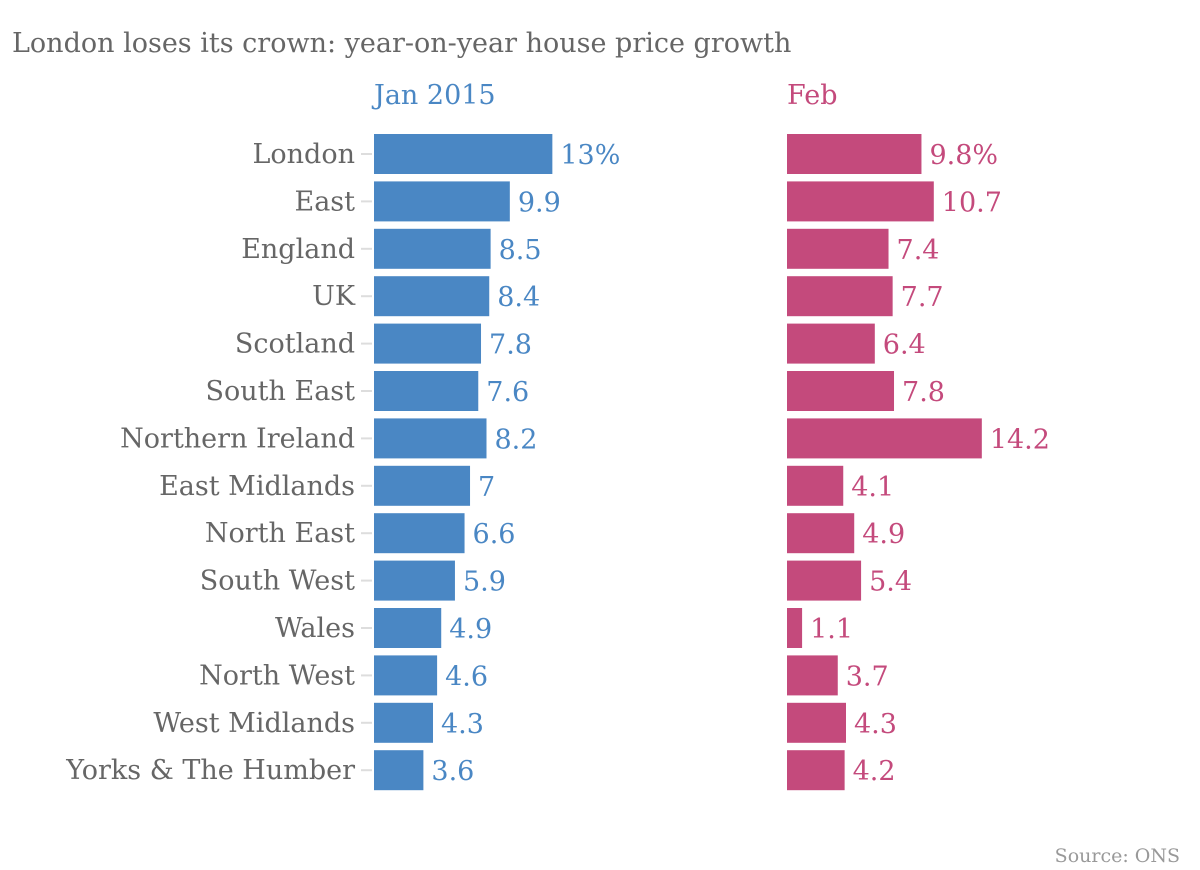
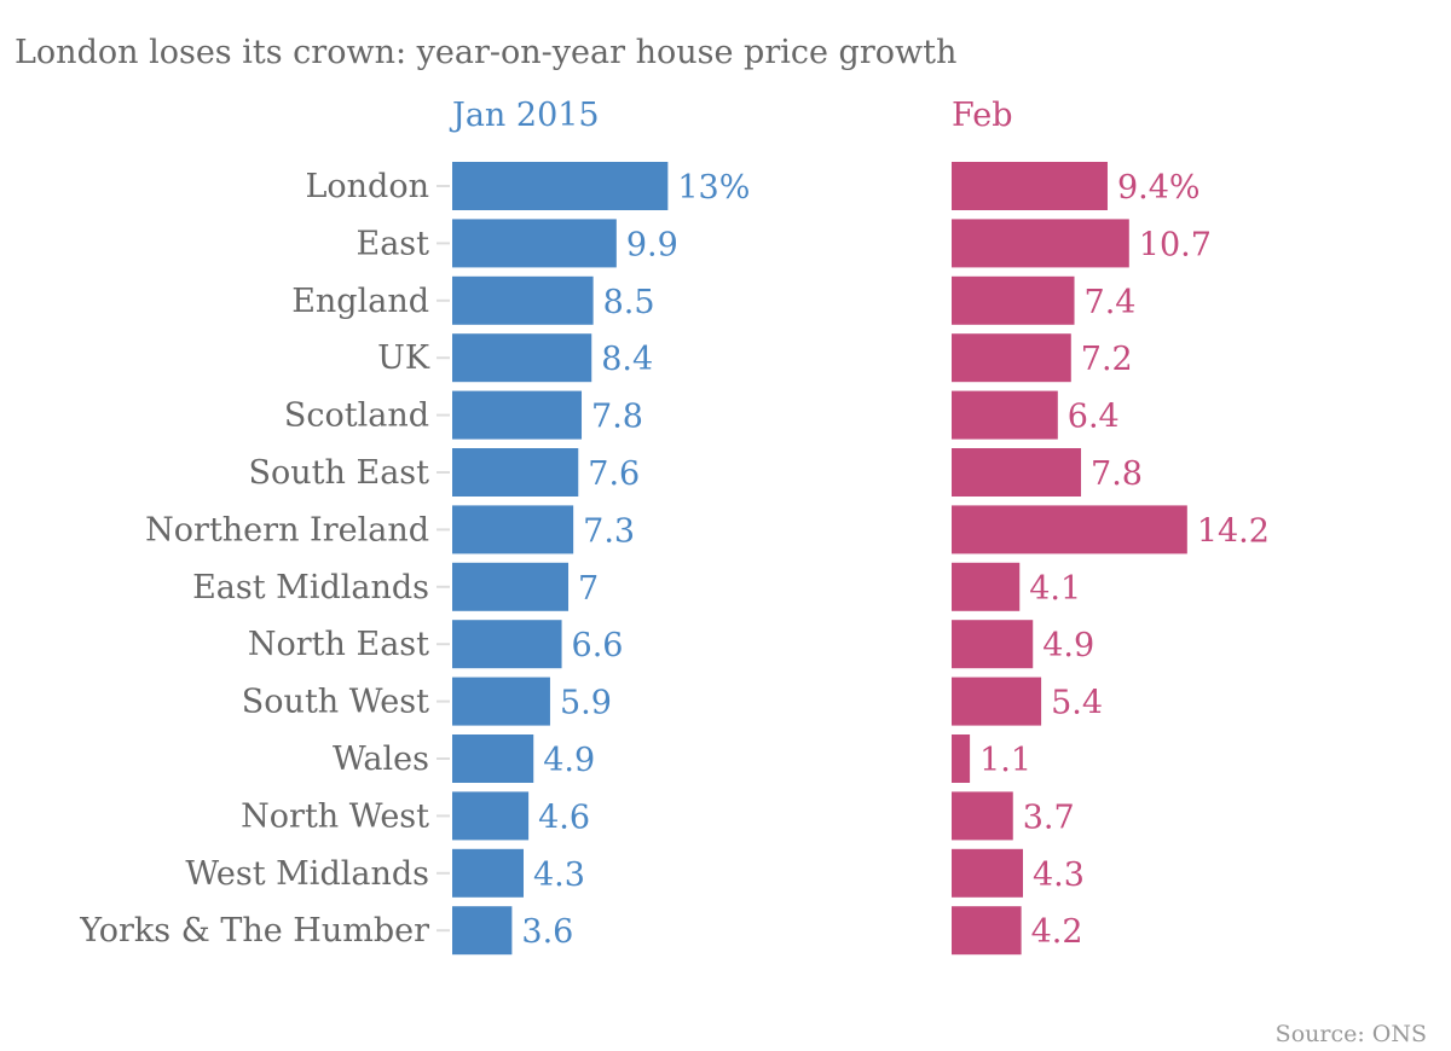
Feb/London: 9.8% -> 9.4%
Feb/UK: 7.7 -> 7.2
Jan 2015/Northern Ireland: 8.2 -> 7.3
